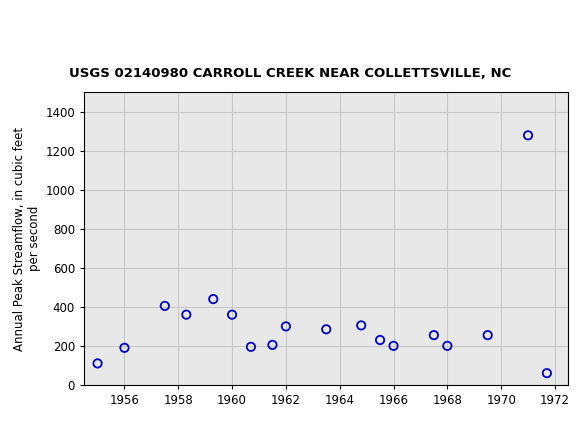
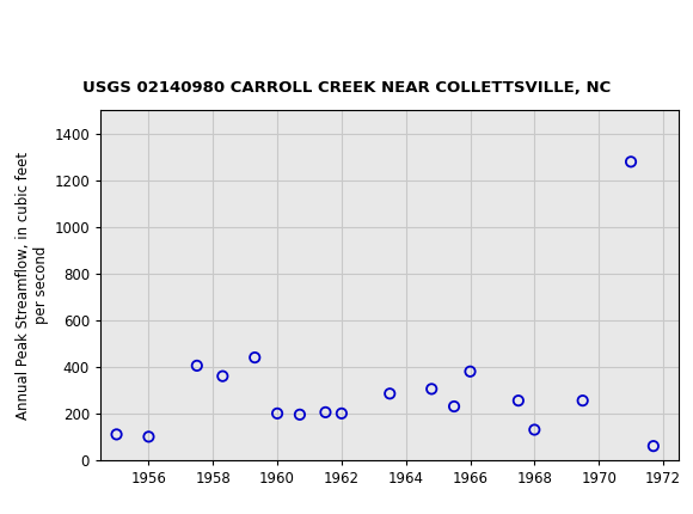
1956: 190 -> 100
1960: 360 -> 200
1962: 300 -> 200
1966: 200 -> 380
1968: 200 -> 130
